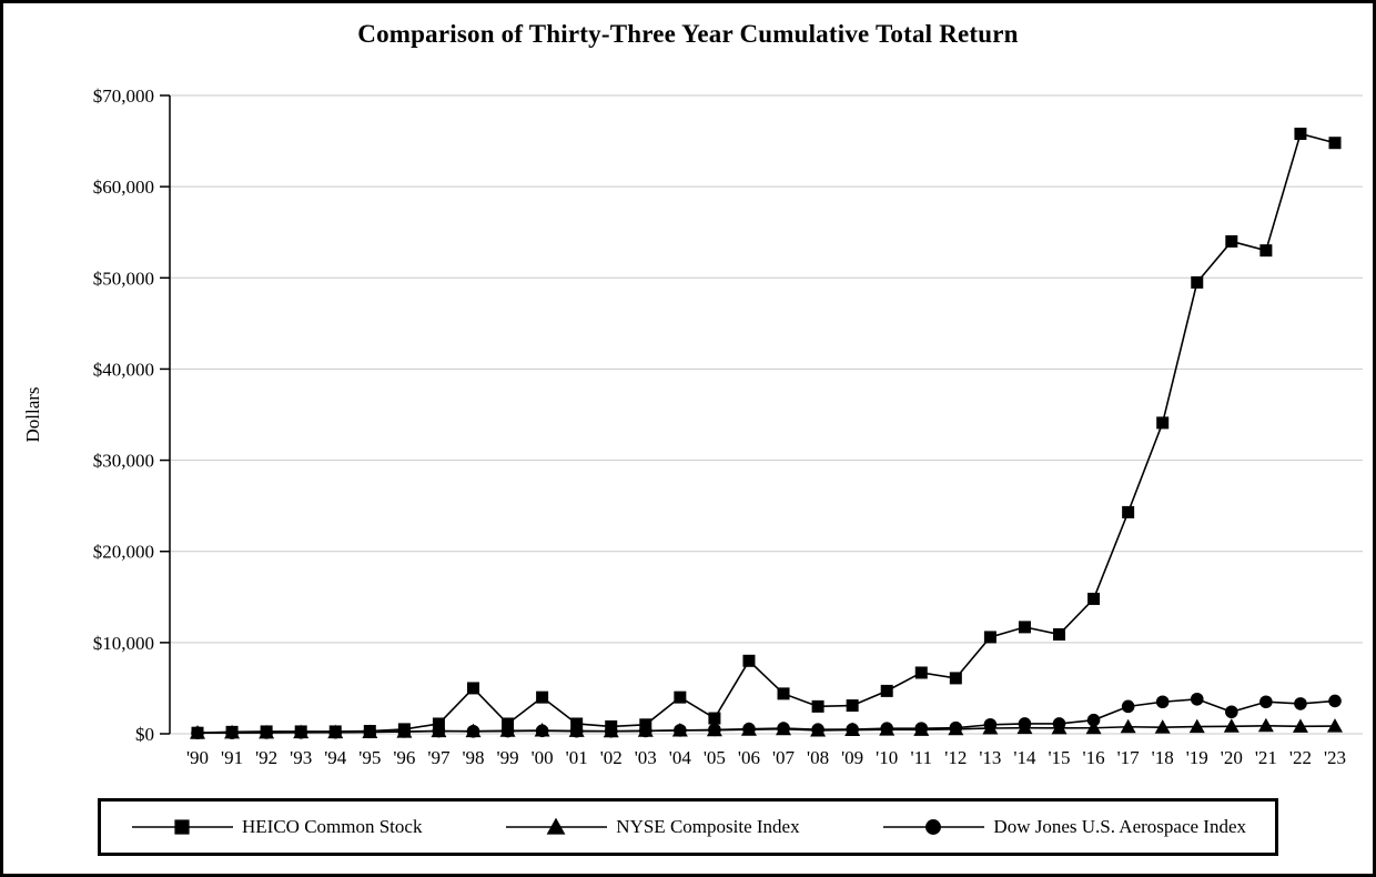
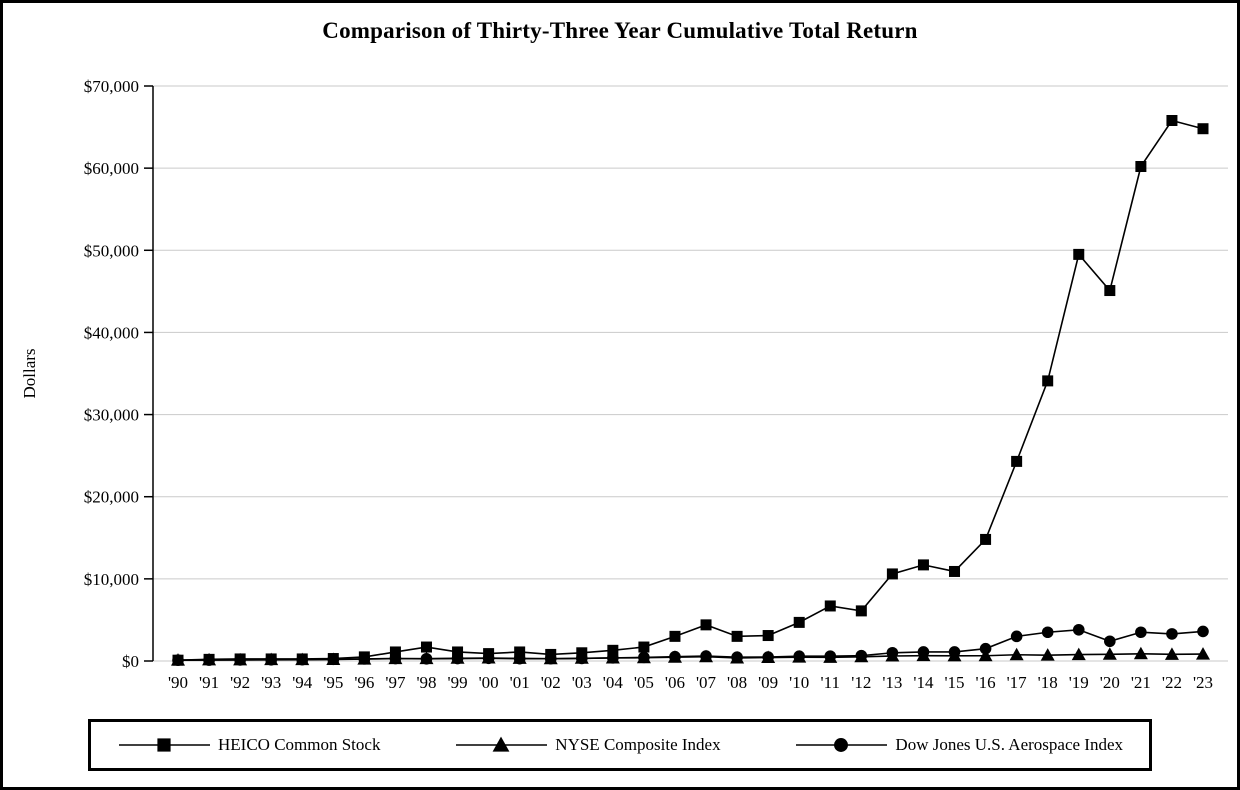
HEICO Common Stock/'98: $5000 -> $2000
HEICO Common Stock/'00: $4000 -> $1000
HEICO Common Stock/'04: $4000 -> $1000
HEICO Common Stock/'06: $8000 -> $3000
HEICO Common Stock/'20: $54000 -> $45000
HEICO Common Stock/'21: $53000 -> $60000
